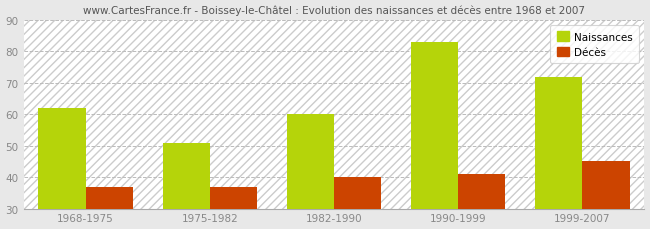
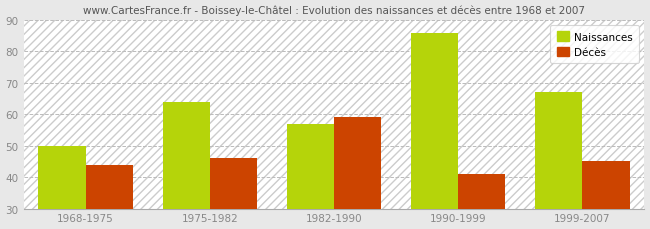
Naissances/1968-1975: 62 -> 50
Décès/1968-1975: 37 -> 44
Naissances/1975-1982: 51 -> 64
Décès/1975-1982: 37 -> 46
Naissances/1982-1990: 60 -> 57
Décès/1982-1990: 40 -> 59
Naissances/1990-1999: 83 -> 86
Naissances/1999-2007: 72 -> 67
